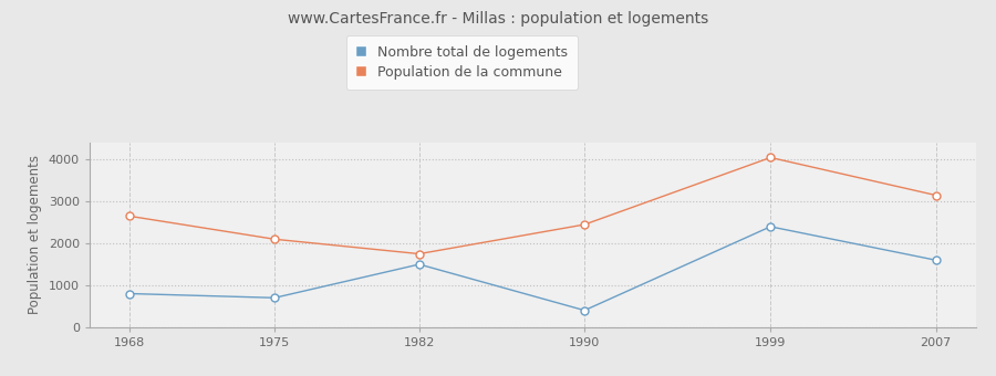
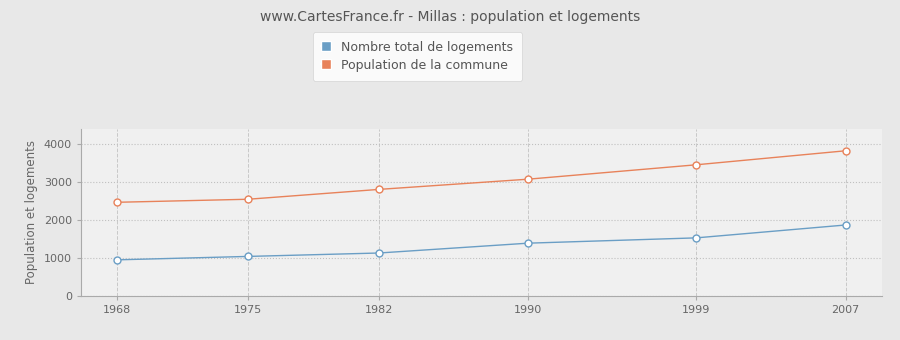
Nombre total de logements/1968: 800 -> 950
Population de la commune/1968: 2650 -> 2470
Nombre total de logements/1975: 700 -> 1040
Population de la commune/1975: 2100 -> 2550
Nombre total de logements/1982: 1500 -> 1130
Population de la commune/1982: 1750 -> 2810
Nombre total de logements/1990: 400 -> 1390
Population de la commune/1990: 2450 -> 3080
Nombre total de logements/1999: 2400 -> 1530
Population de la commune/1999: 4050 -> 3460
Nombre total de logements/2007: 1600 -> 1870
Population de la commune/2007: 3150 -> 3830
